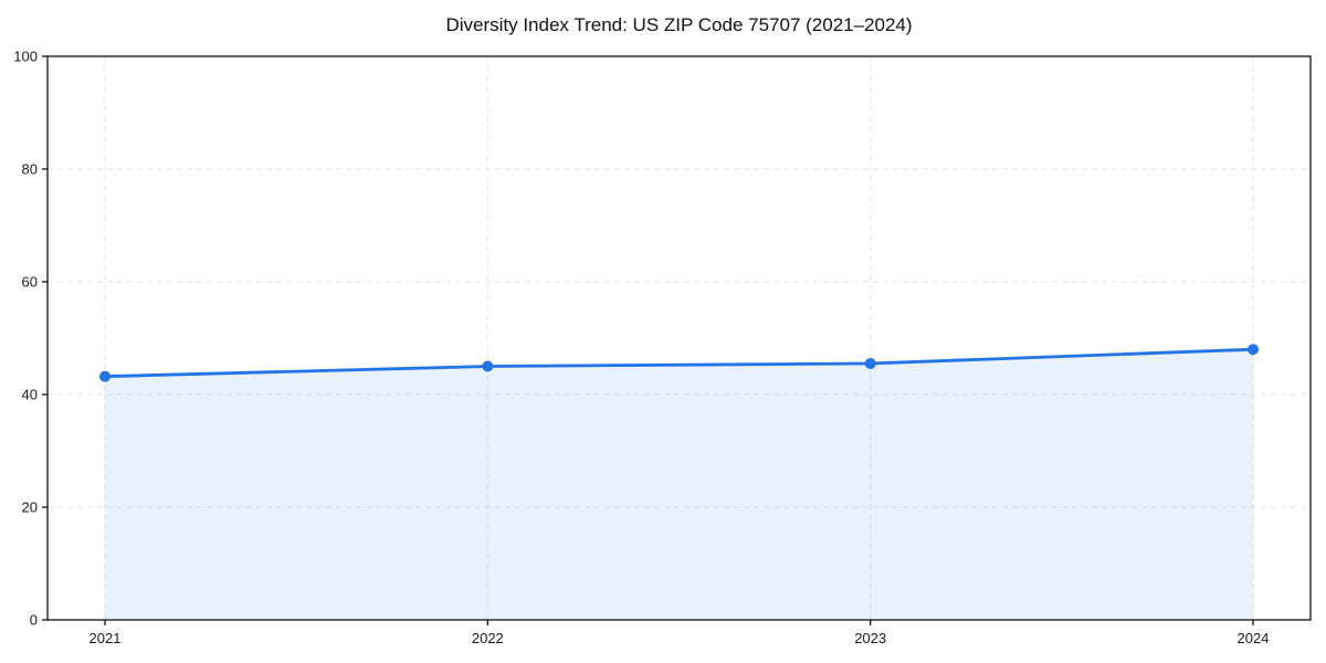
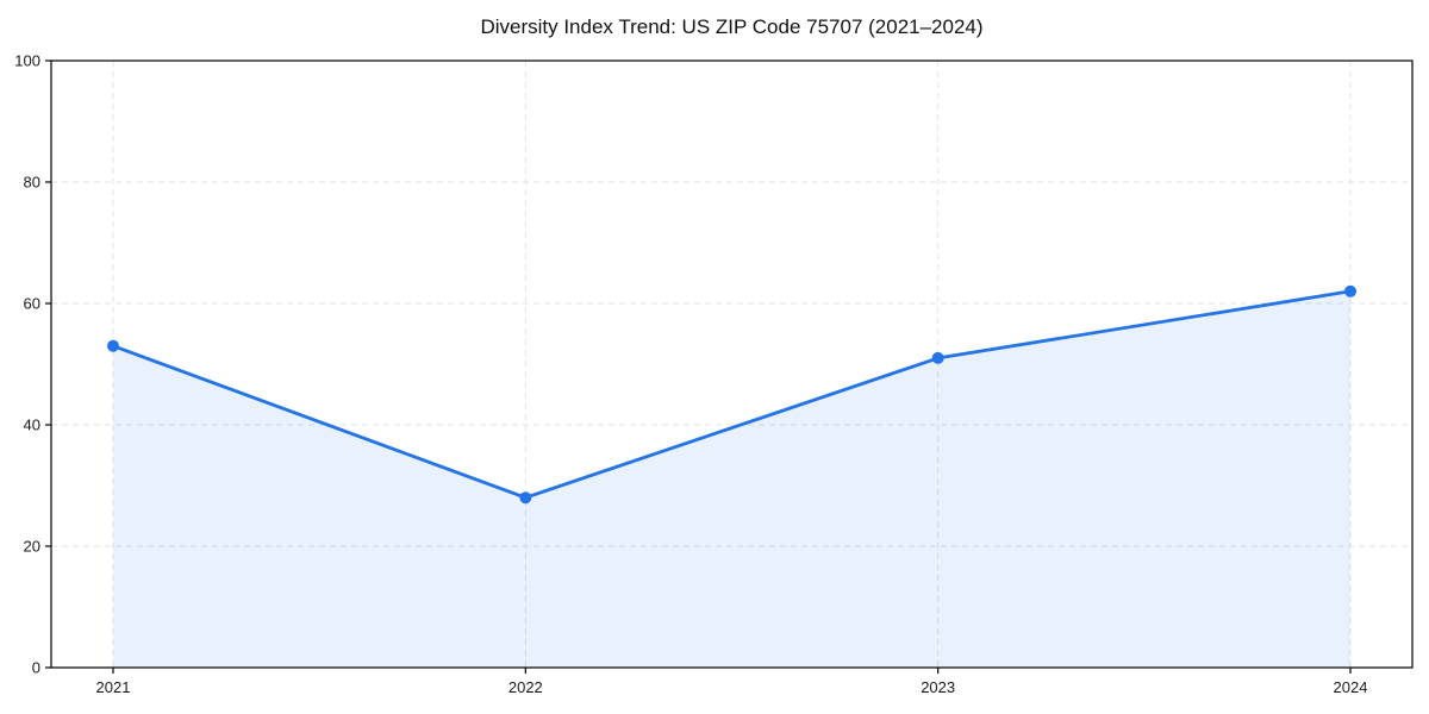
2021: 43 -> 53
2022: 45 -> 28
2023: 46 -> 51
2024: 48 -> 62
